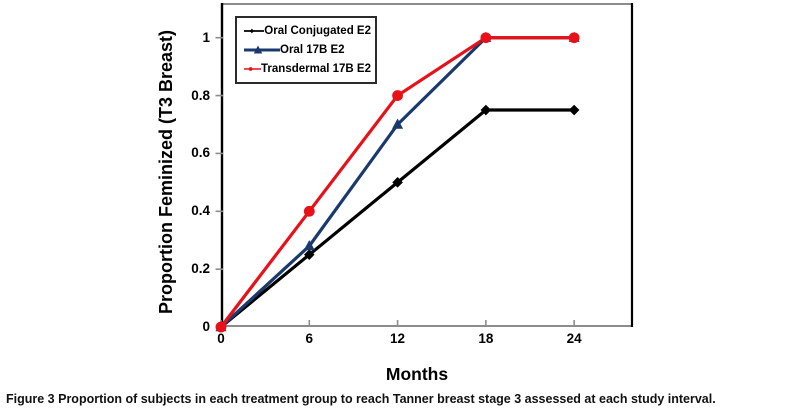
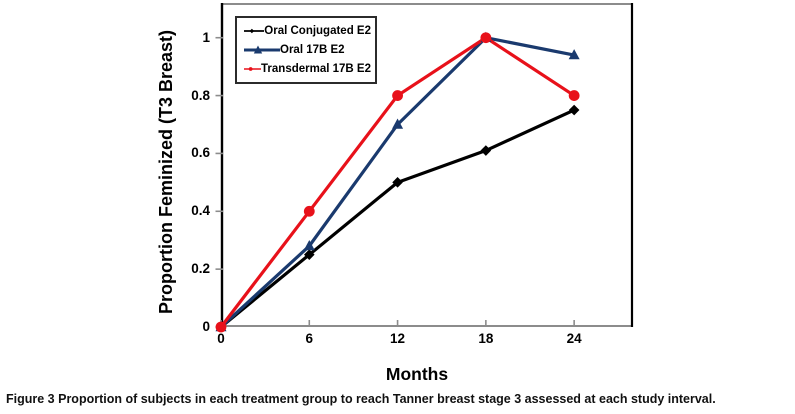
Oral Conjugated E2/18: 0.75 -> 0.61
Oral 17B E2/24: 1.00 -> 0.94
Transdermal 17B E2/24: 1.0 -> 0.8
